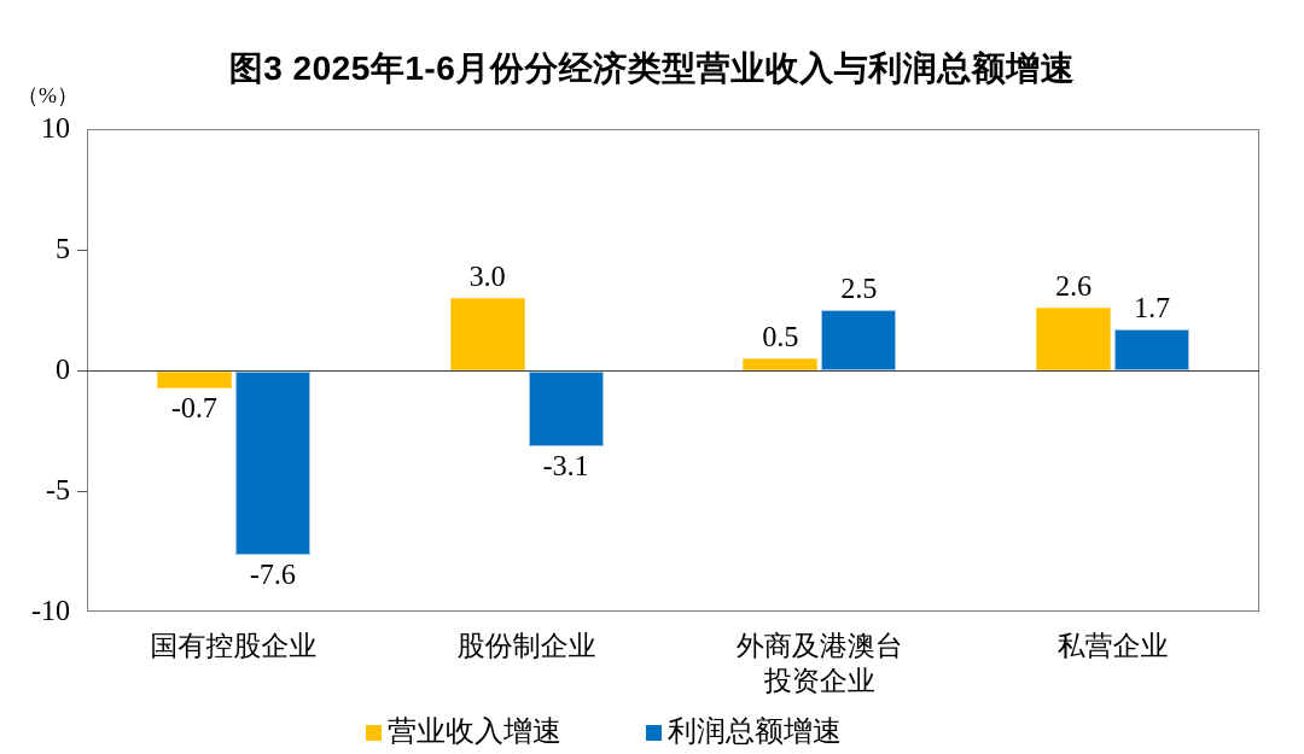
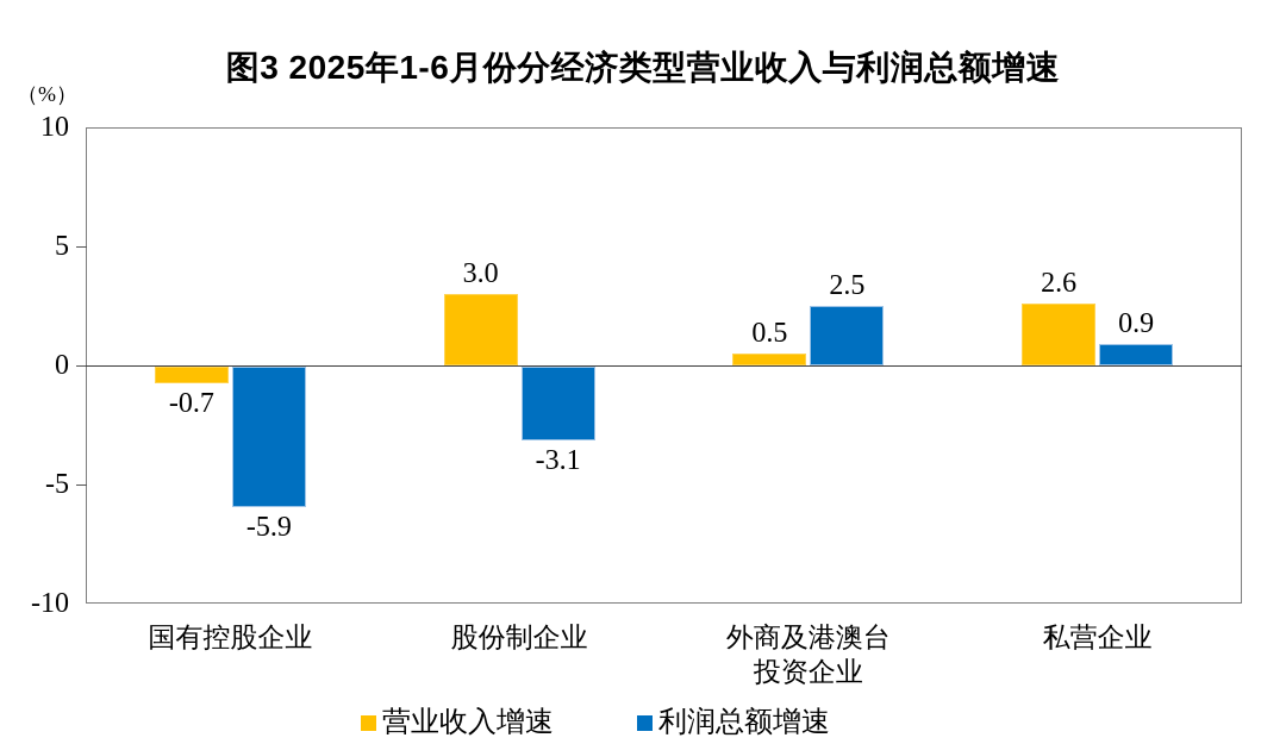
利润总额增速/国有控股企业: -7.6 -> -5.9
利润总额增速/私营企业: 1.7 -> 0.9
